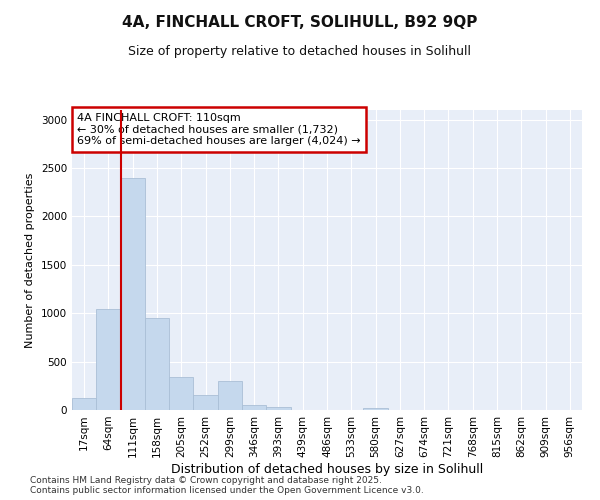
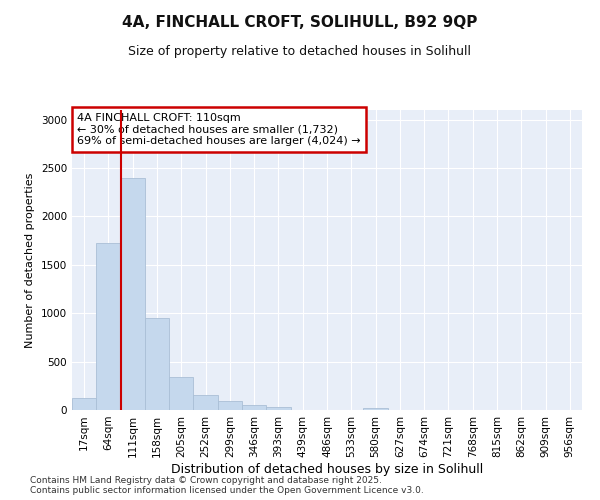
64sqm: 1040 -> 1730
299sqm: 300 -> 90
